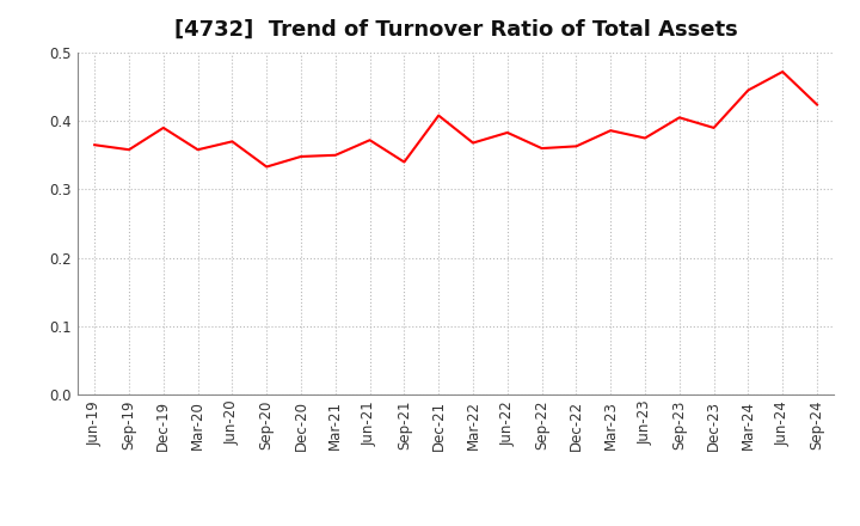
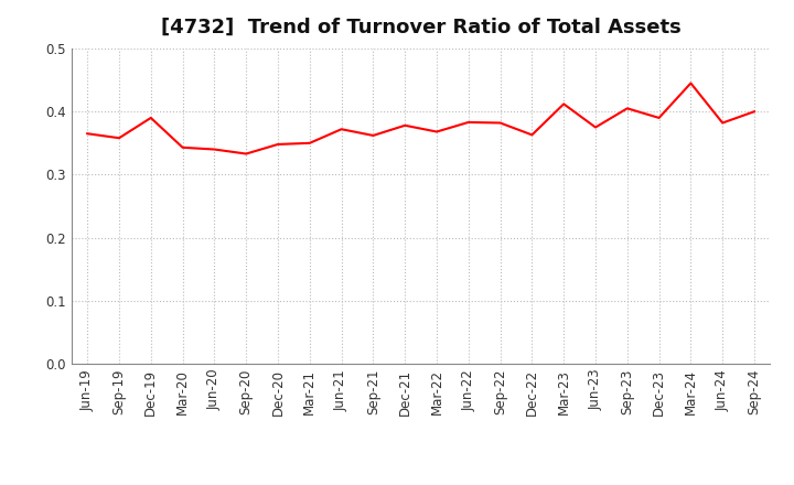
Mar-20: 0.358 -> 0.343
Jun-20: 0.370 -> 0.340
Sep-21: 0.340 -> 0.362
Dec-21: 0.408 -> 0.378
Sep-22: 0.360 -> 0.382
Mar-23: 0.386 -> 0.412
Jun-24: 0.472 -> 0.382
Sep-24: 0.424 -> 0.400
